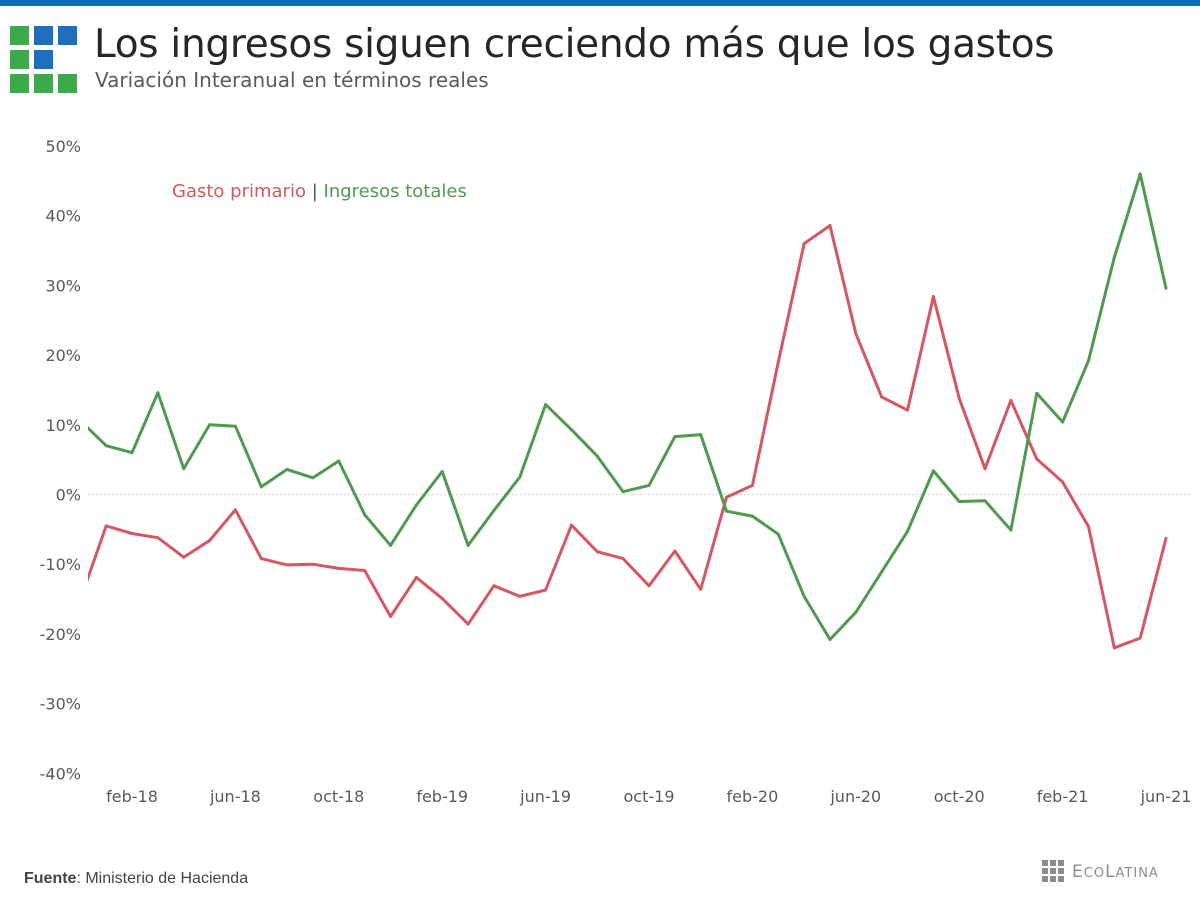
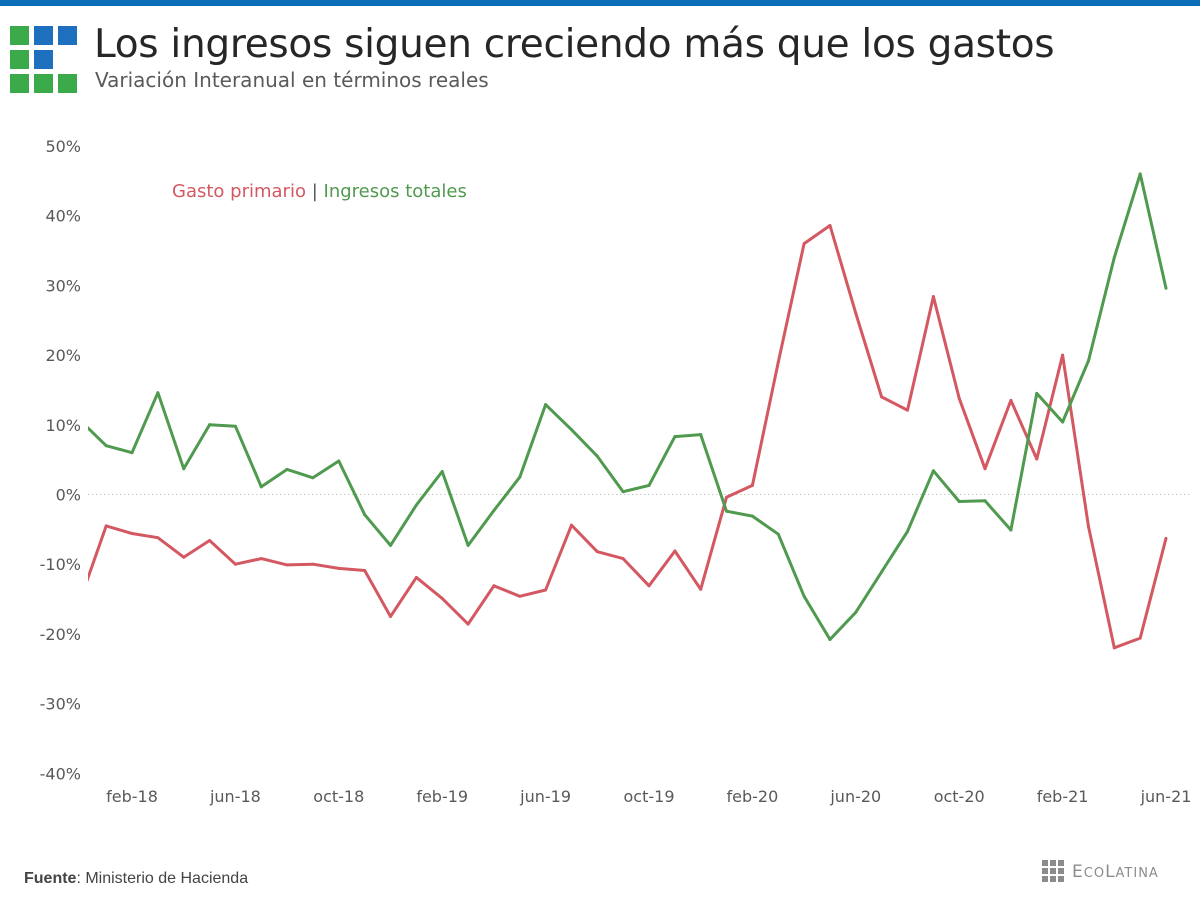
Gasto primario/jun-18: -2% -> -10%
Gasto primario/jun-20: 23% -> 26%
Gasto primario/feb-21: 2% -> 20%
